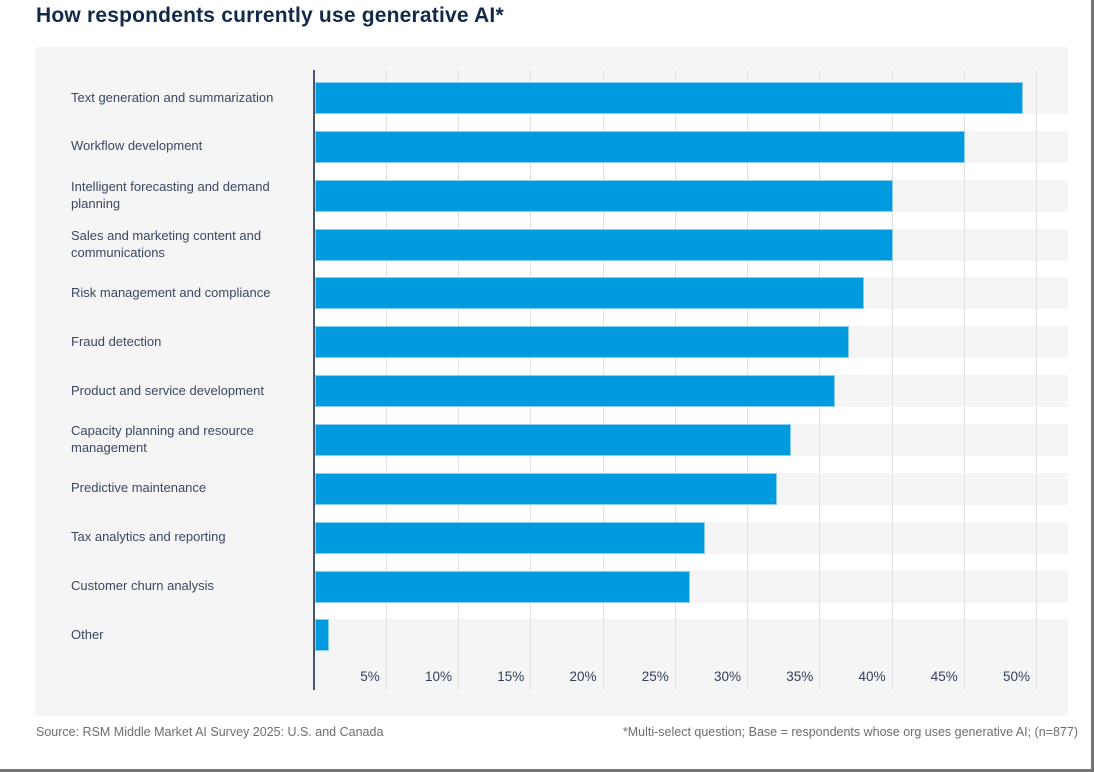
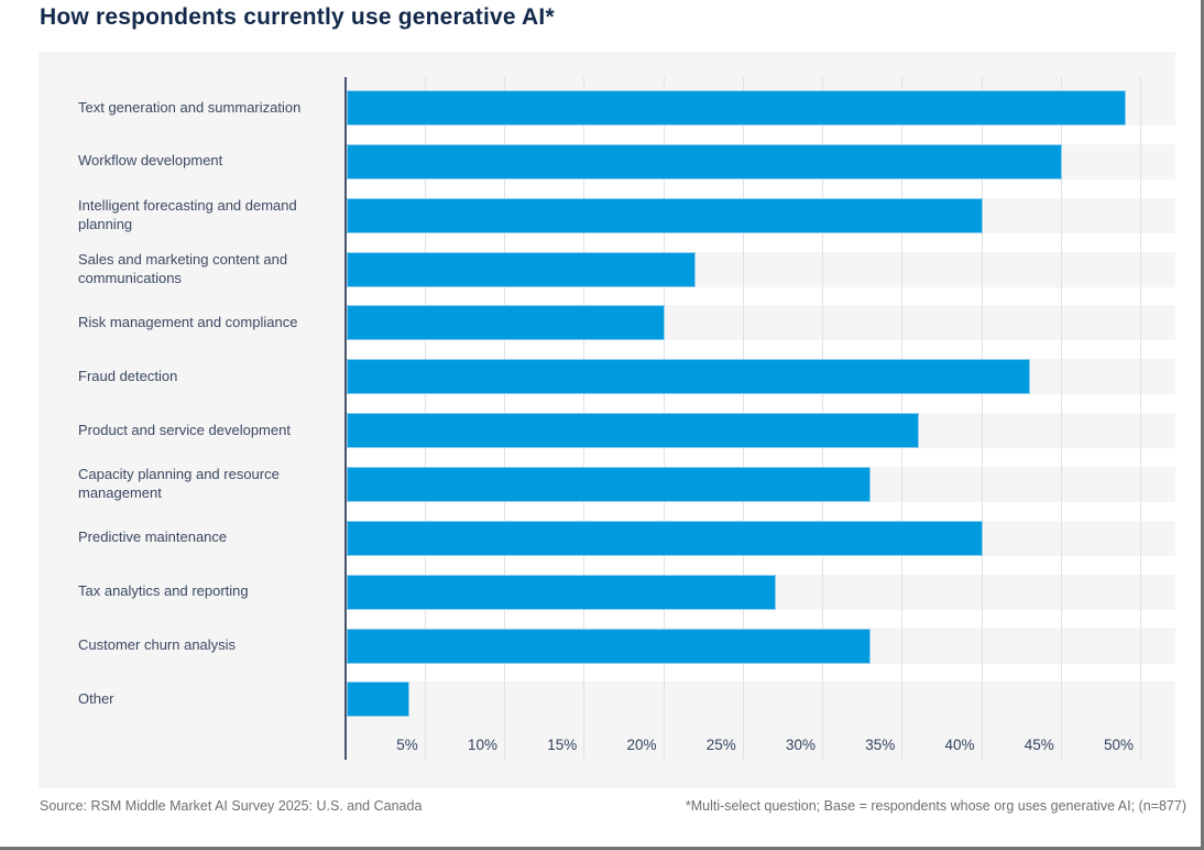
Sales and marketing content and communications: 40% -> 22%
Risk management and compliance: 38% -> 20%
Fraud detection: 37% -> 43%
Predictive maintenance: 32% -> 40%
Customer churn analysis: 26% -> 33%
Other: 1% -> 4%
